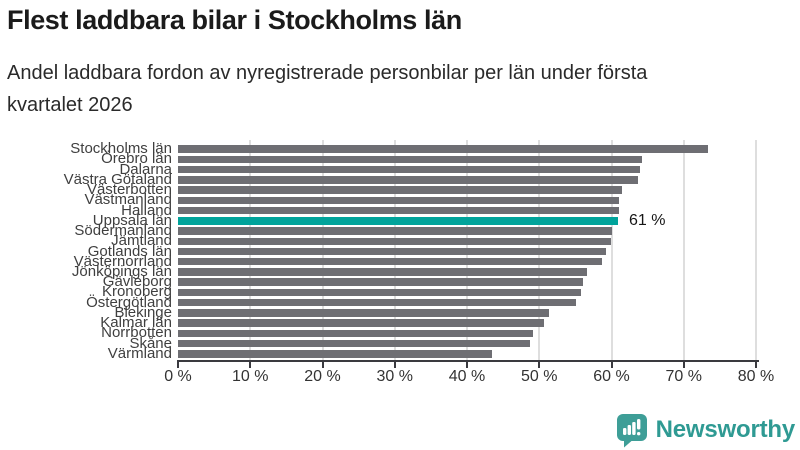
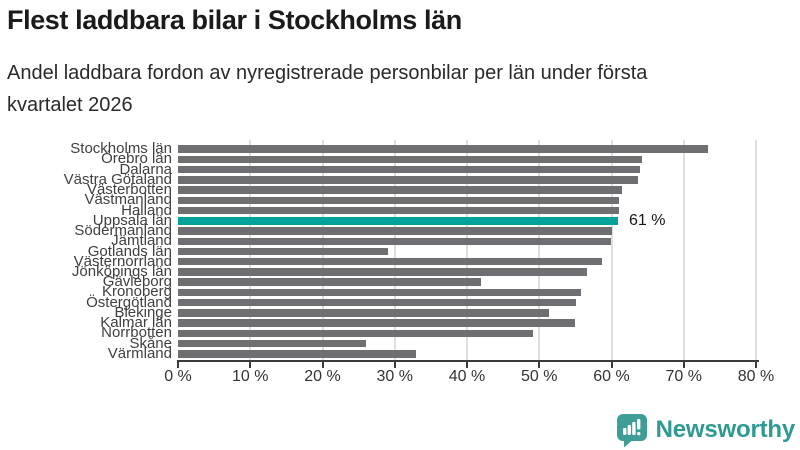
Gotlands län: 59% -> 29%
Gävleborg: 56% -> 42%
Kalmar län: 51% -> 55%
Skåne: 49% -> 26%
Värmland: 44% -> 33%
